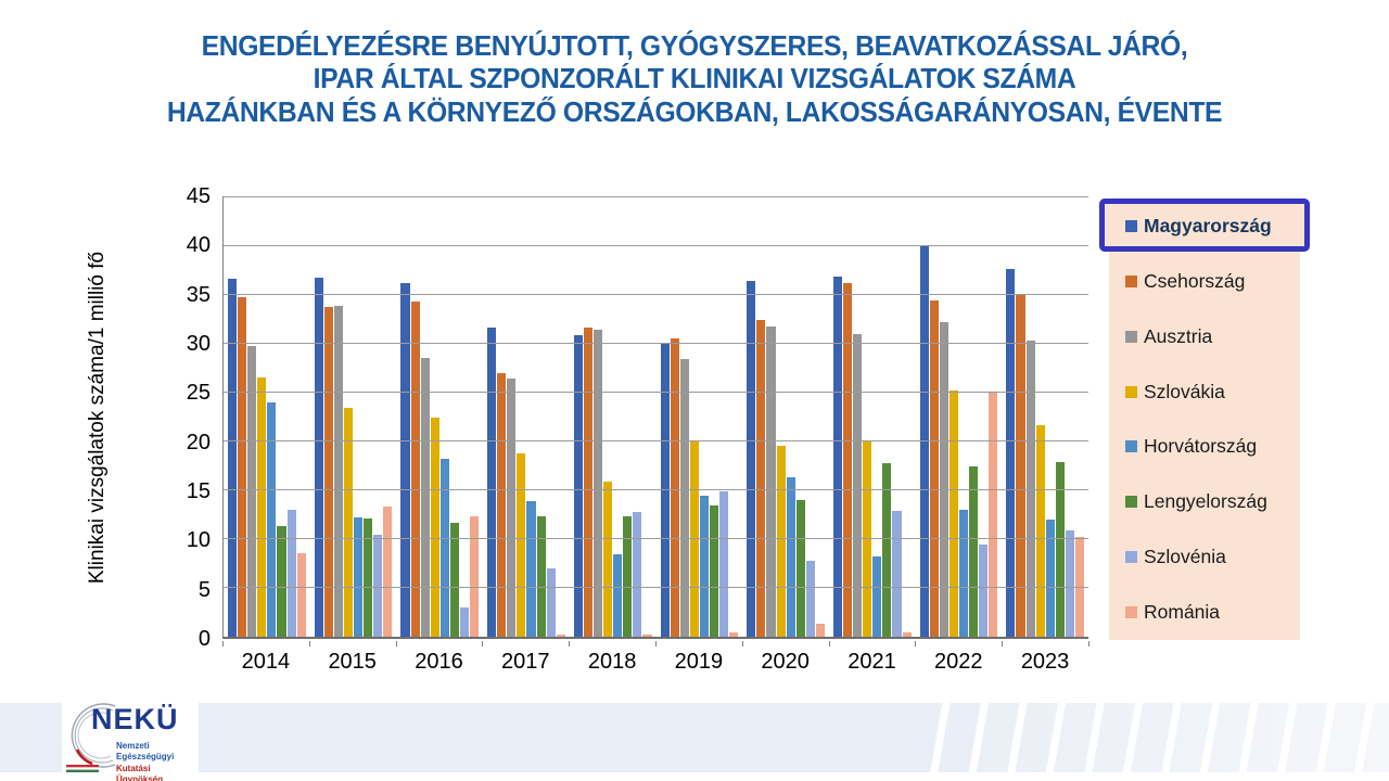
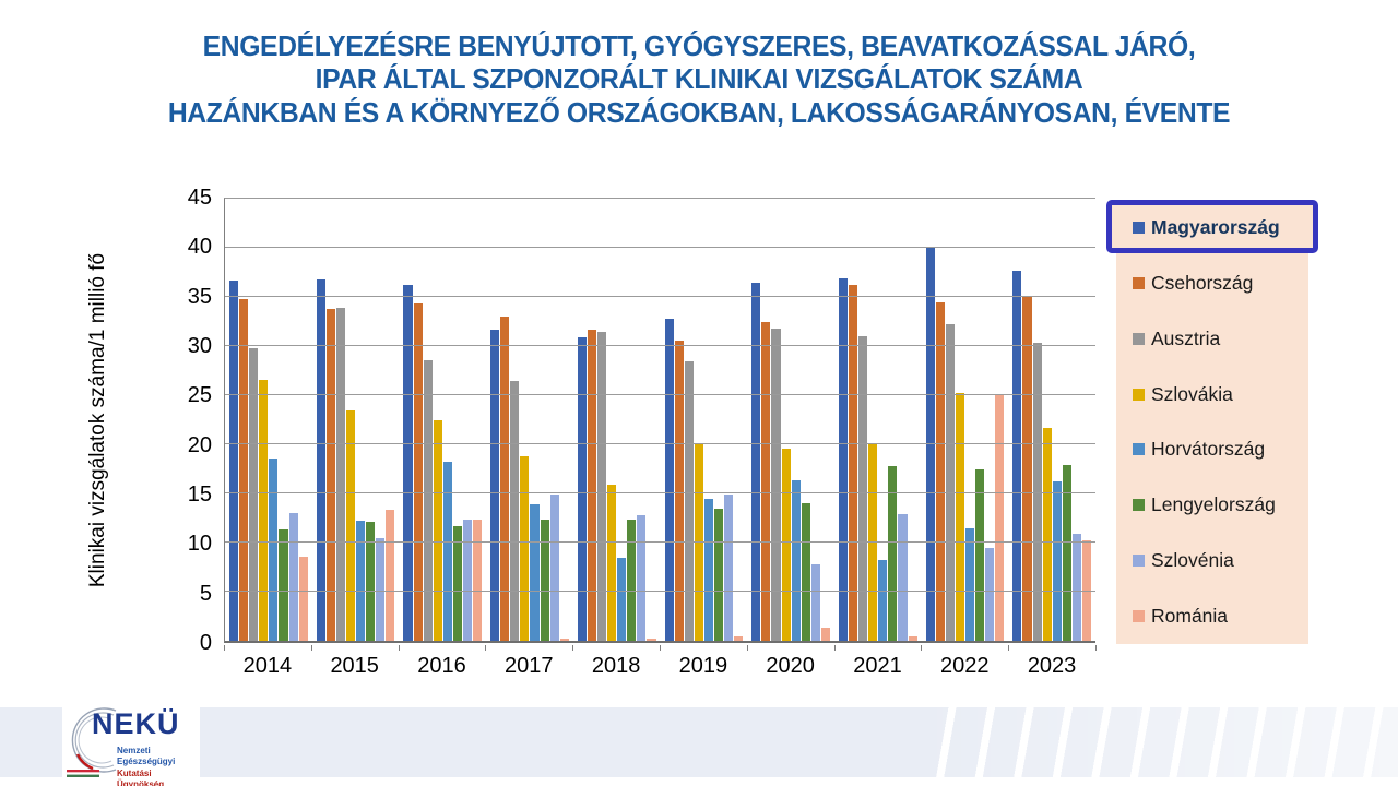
Horvátország/2014: 24 -> 19
Szlovénia/2016: 3 -> 12
Csehország/2017: 27 -> 33
Szlovénia/2017: 7 -> 15
Magyarország/2019: 30 -> 33
Horvátország/2022: 13 -> 11
Horvátország/2023: 12 -> 16
